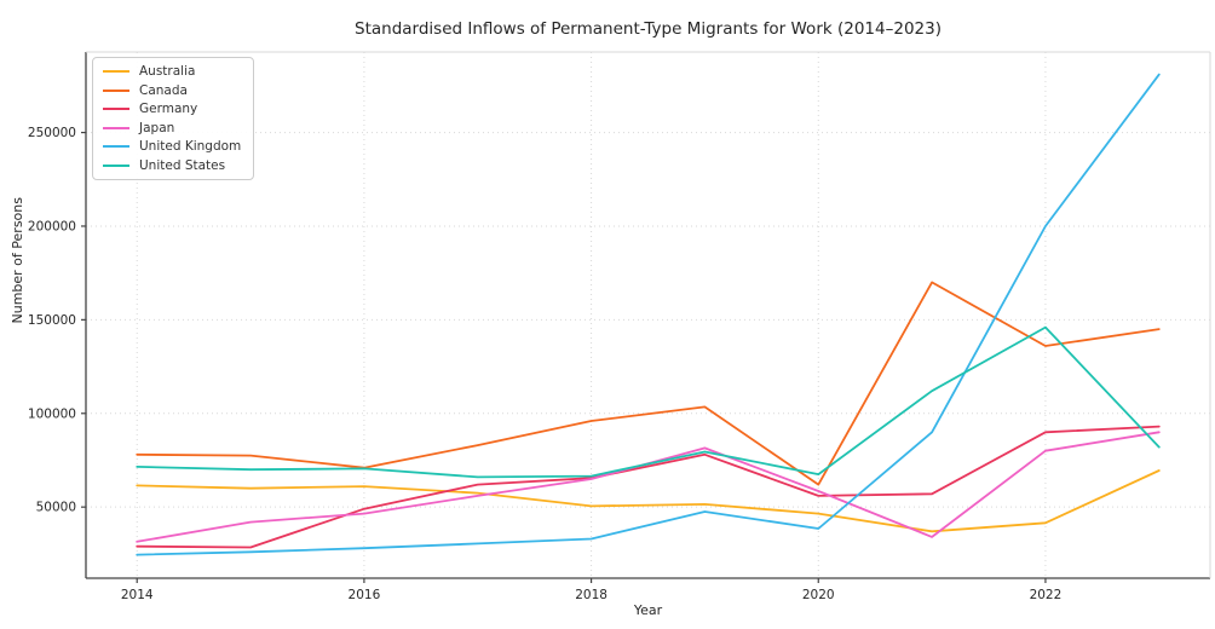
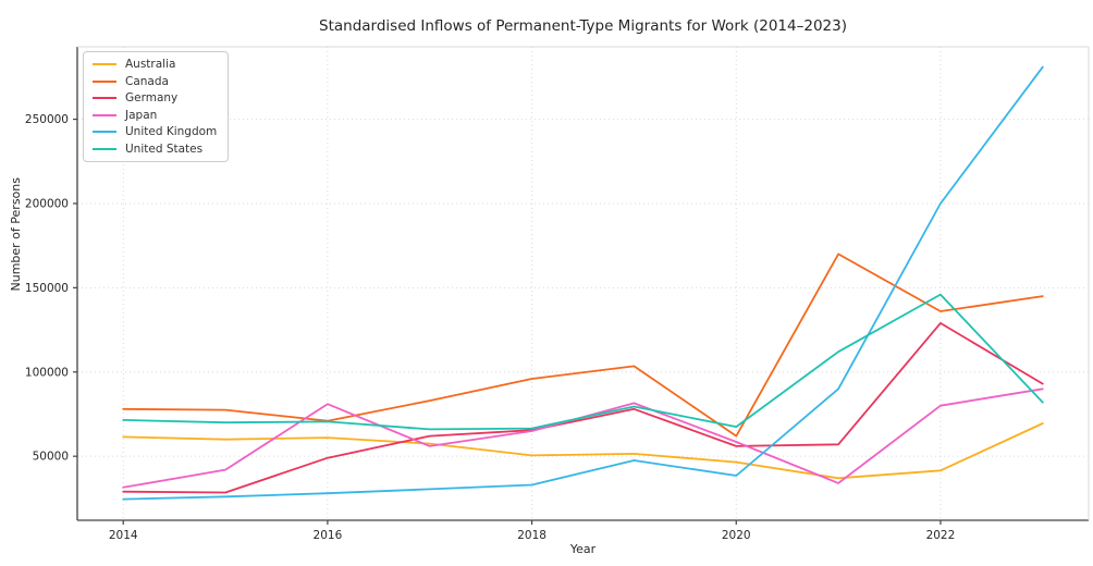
Japan/2016: 46000 -> 81000
Germany/2022: 90000 -> 129000
